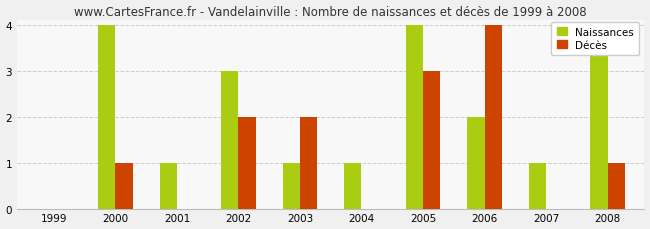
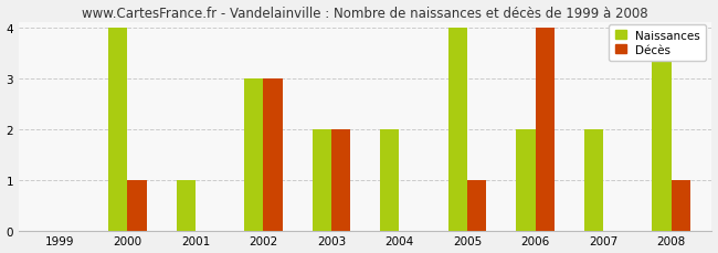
Décès/2002: 2 -> 3
Naissances/2003: 1 -> 2
Naissances/2004: 1 -> 2
Décès/2005: 3 -> 1
Naissances/2007: 1 -> 2
